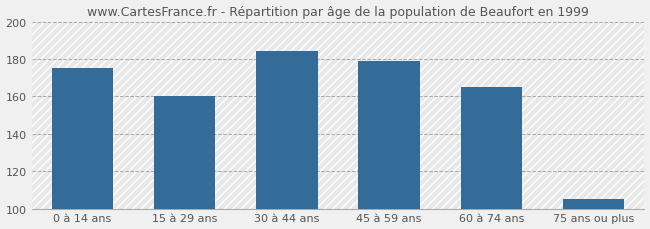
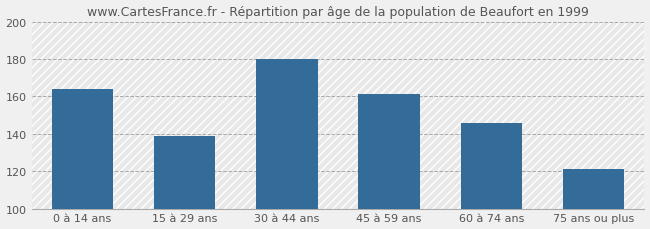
0 à 14 ans: 175 -> 164
15 à 29 ans: 160 -> 139
30 à 44 ans: 184 -> 180
45 à 59 ans: 179 -> 161
60 à 74 ans: 165 -> 146
75 ans ou plus: 105 -> 121
